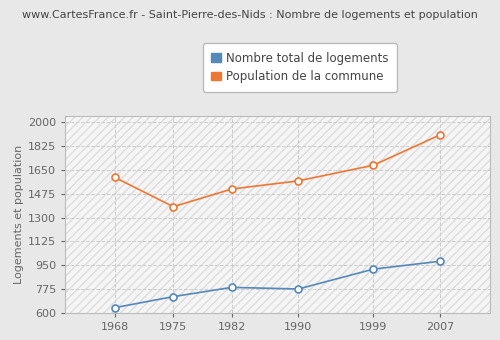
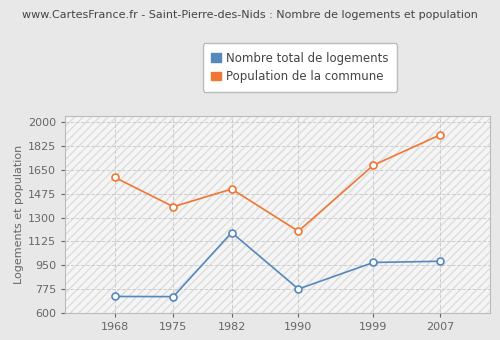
Nombre total de logements/1968: 640 -> 720
Nombre total de logements/1982: 790 -> 1190
Population de la commune/1990: 1570 -> 1200
Nombre total de logements/1999: 920 -> 970
